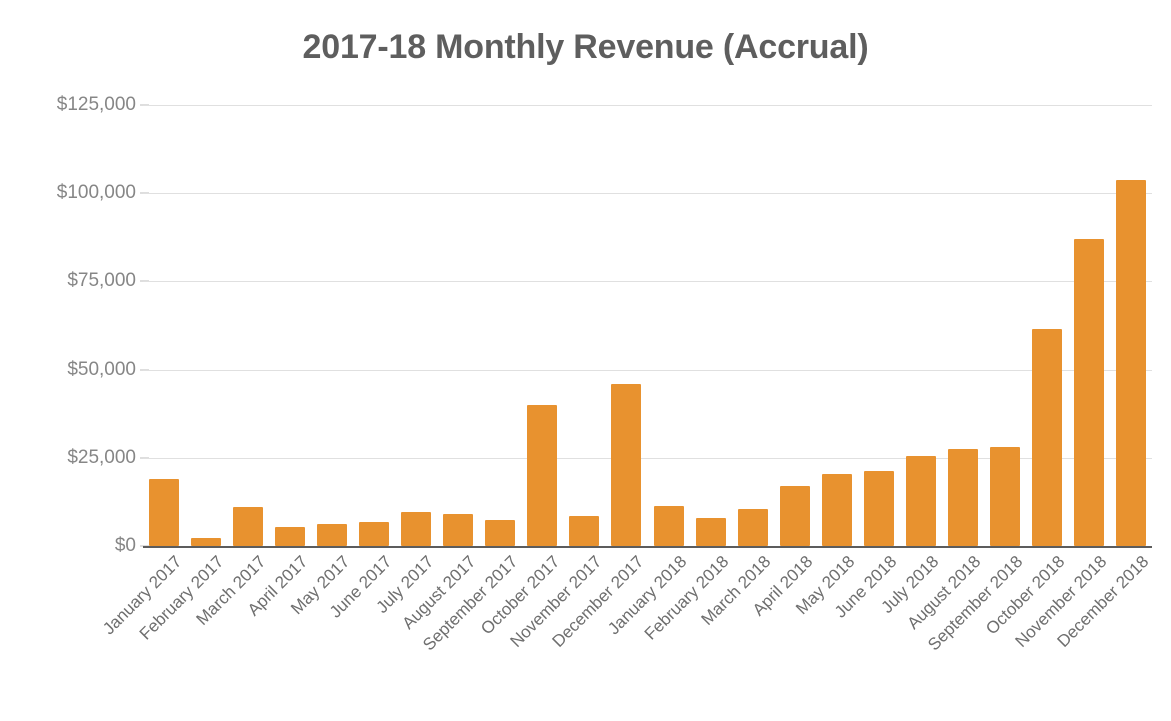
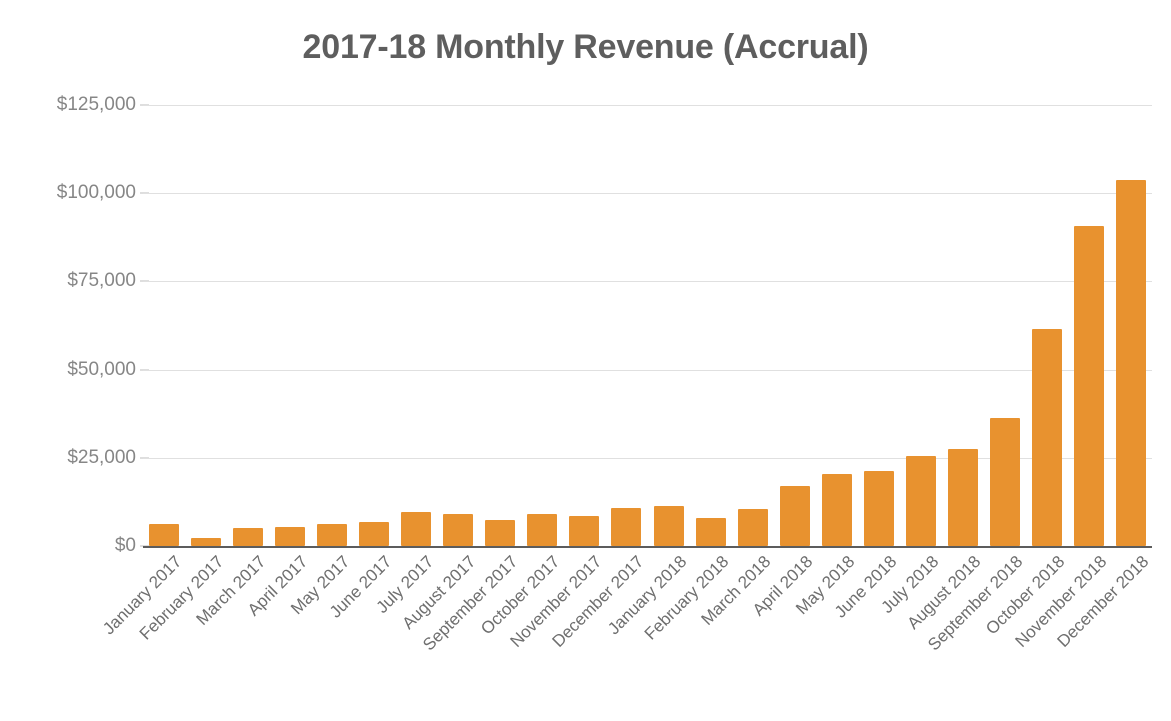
January 2017: $19000 -> $6000
March 2017: $11000 -> $5000
October 2017: $40000 -> $9000
December 2017: $46000 -> $11000
September 2018: $28000 -> $36000
November 2018: $87000 -> $91000
